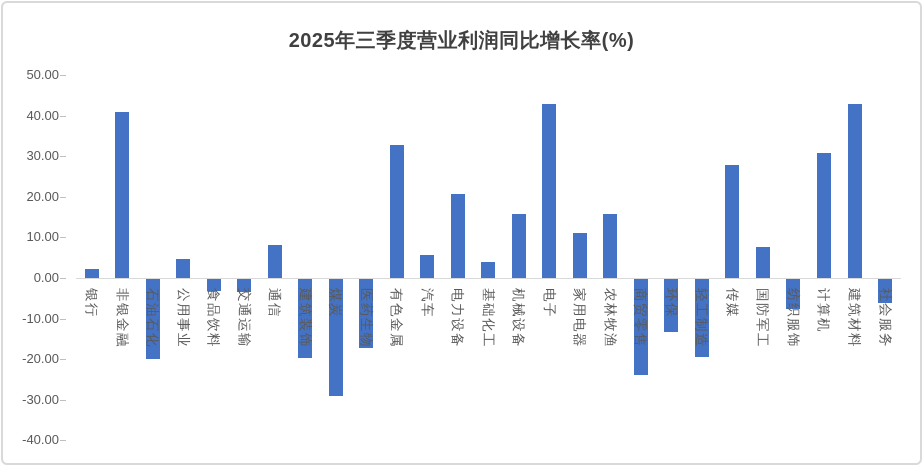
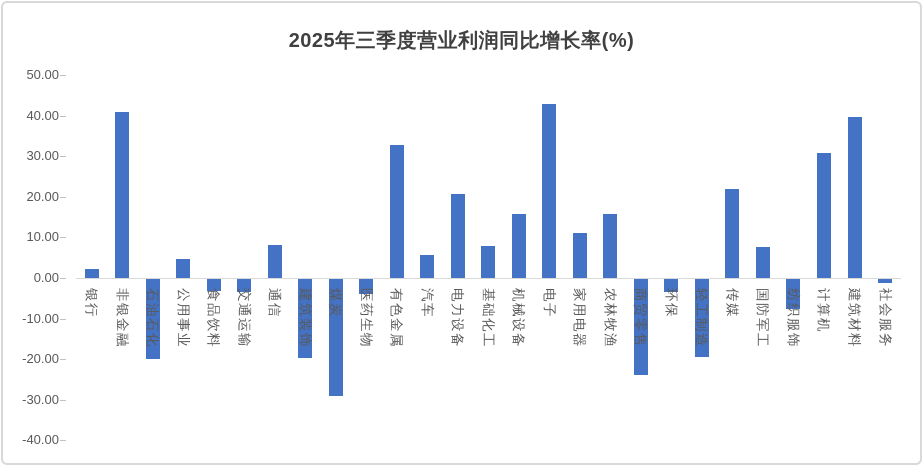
医药生物: -17 -> -4
基础化工: 4 -> 8
环保: -13 -> -3
传媒: 28 -> 22
建筑材料: 43 -> 40
社会服务: -6 -> -1
